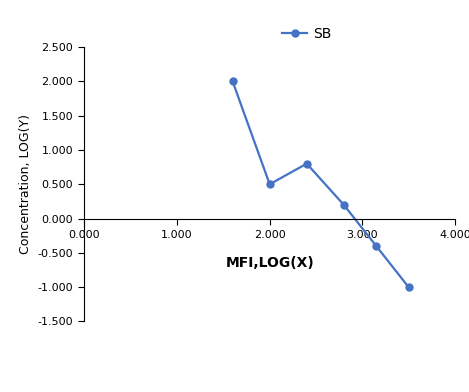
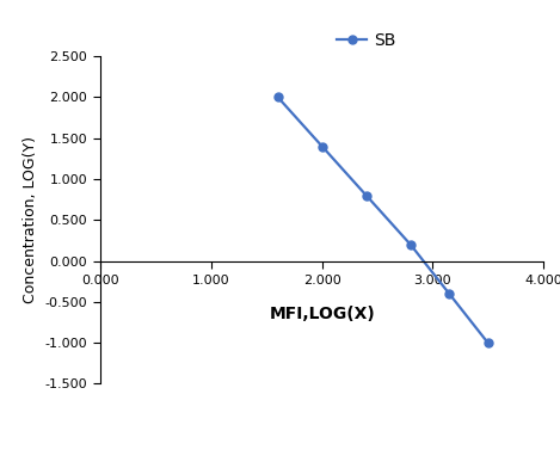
2.000: 0.5 -> 1.4
